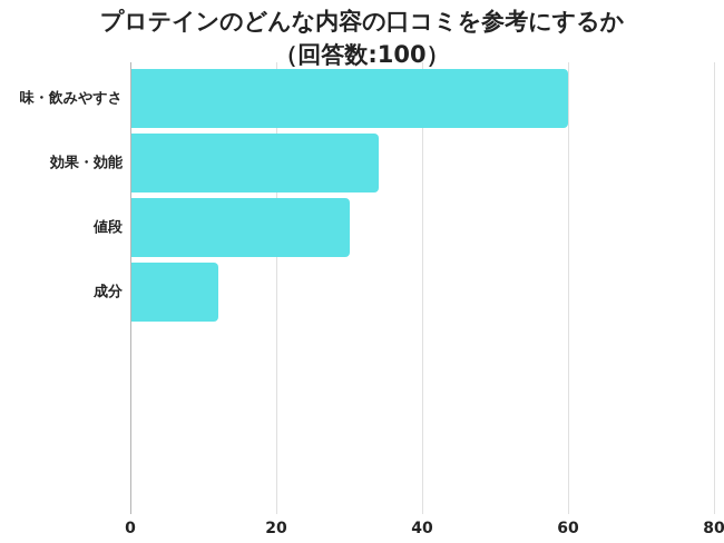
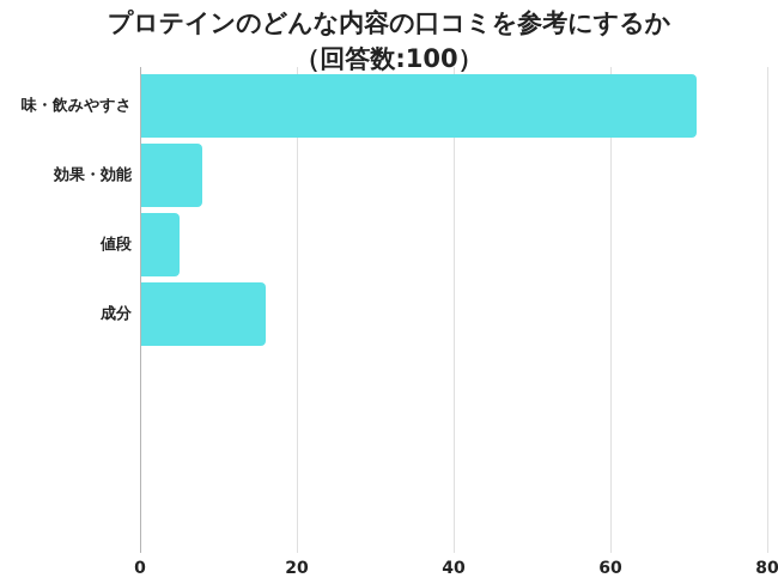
味・飲みやすさ: 60 -> 71
効果・効能: 34 -> 8
値段: 30 -> 5
成分: 12 -> 16
